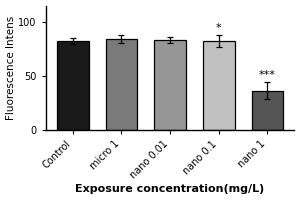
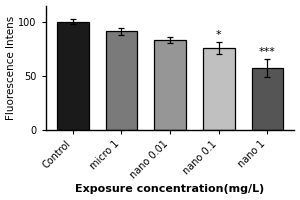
Control: 82 -> 100
micro 1: 84 -> 91
nano 0.1: 82 -> 76
nano 1: 36 -> 57
